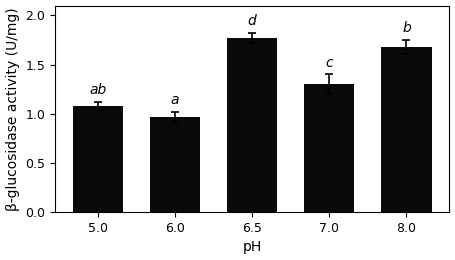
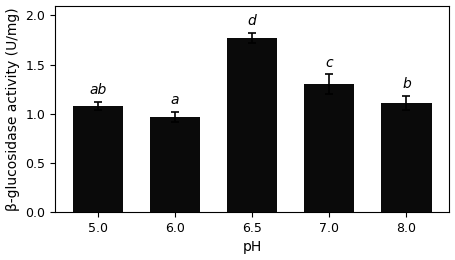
8.0: 1.68 -> 1.11
